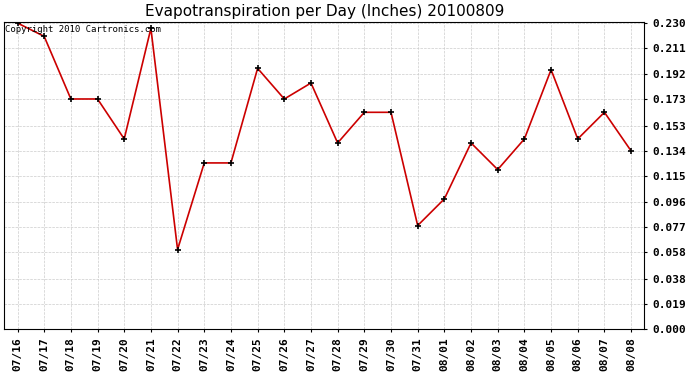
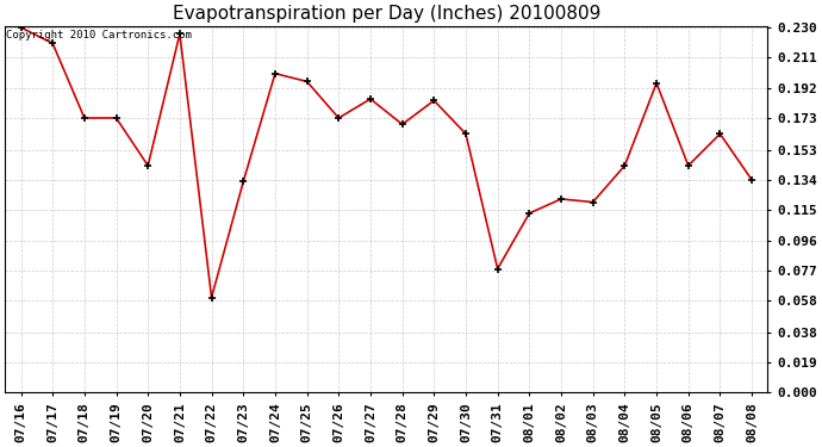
07/23: 0.125 -> 0.133
07/24: 0.125 -> 0.201
07/28: 0.140 -> 0.169
07/29: 0.163 -> 0.184
08/01: 0.098 -> 0.113
08/02: 0.140 -> 0.122
